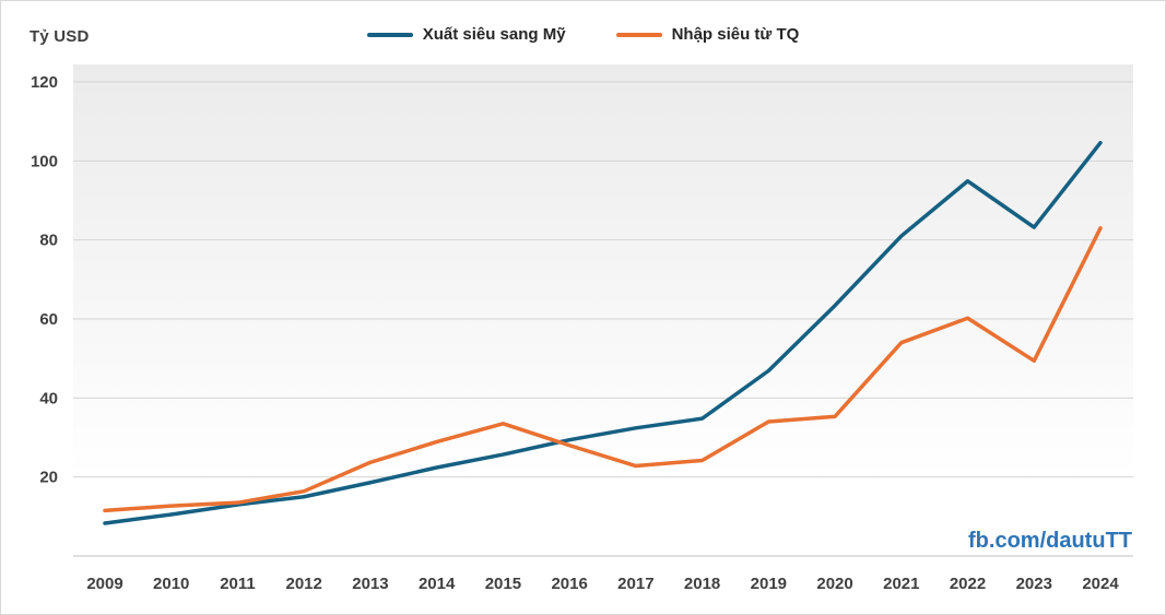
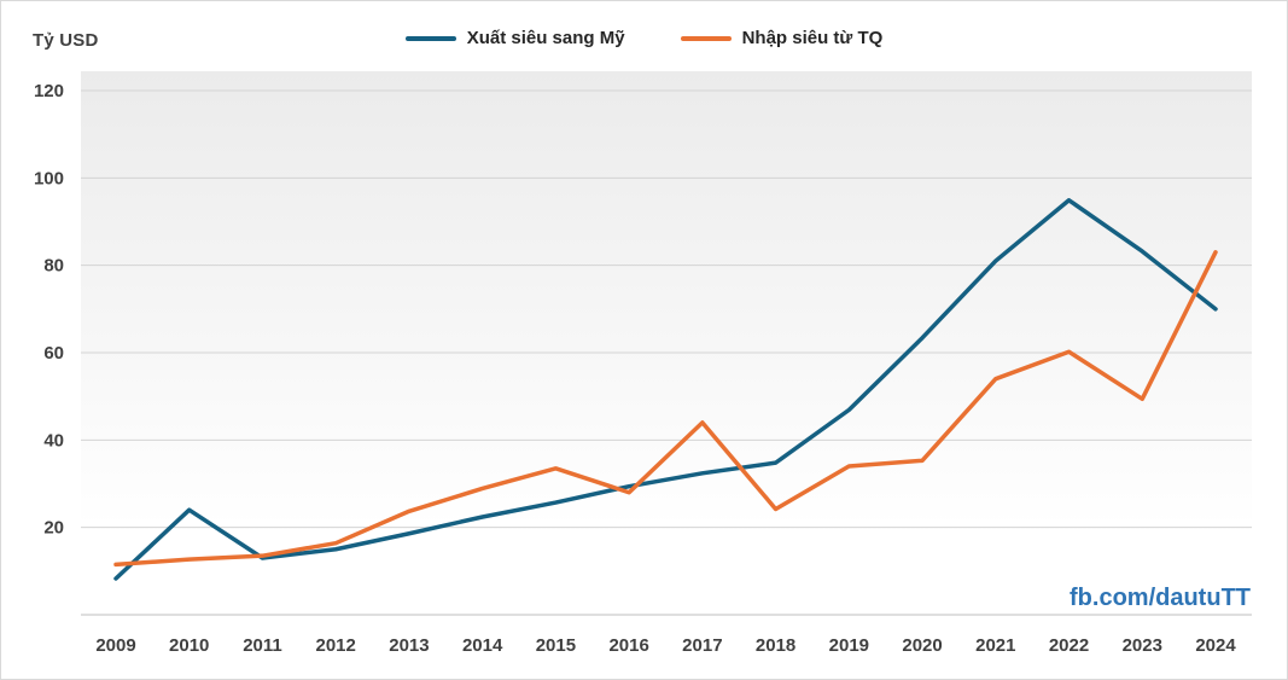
Xuất siêu sang Mỹ/2010: 10 -> 24
Nhập siêu từ TQ/2017: 23 -> 44
Xuất siêu sang Mỹ/2024: 105 -> 70
